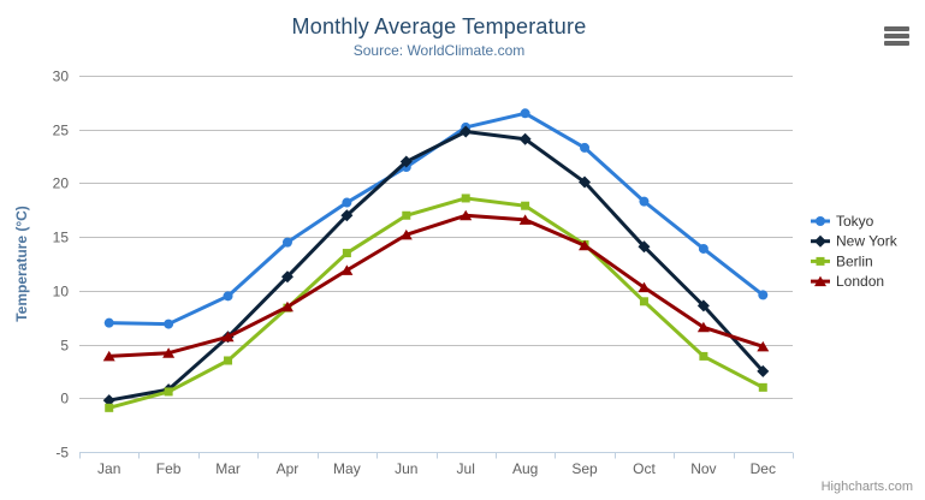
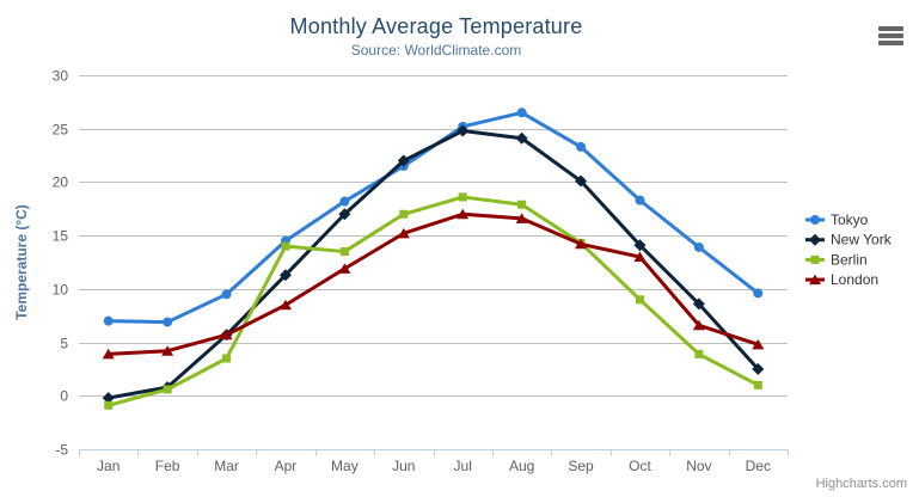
Berlin/Apr: 8 -> 14
London/Oct: 10 -> 13
